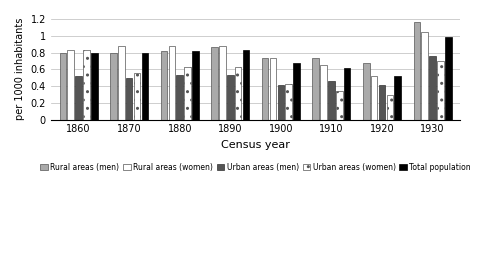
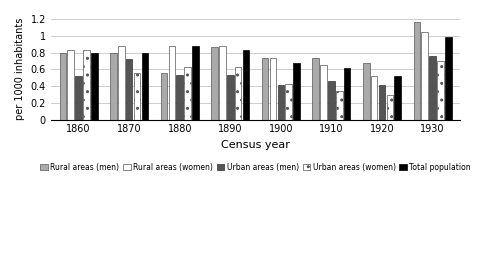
Urban areas (men)/1870: 0.50 -> 0.72
Rural areas (men)/1880: 0.82 -> 0.56
Total population/1880: 0.82 -> 0.88
